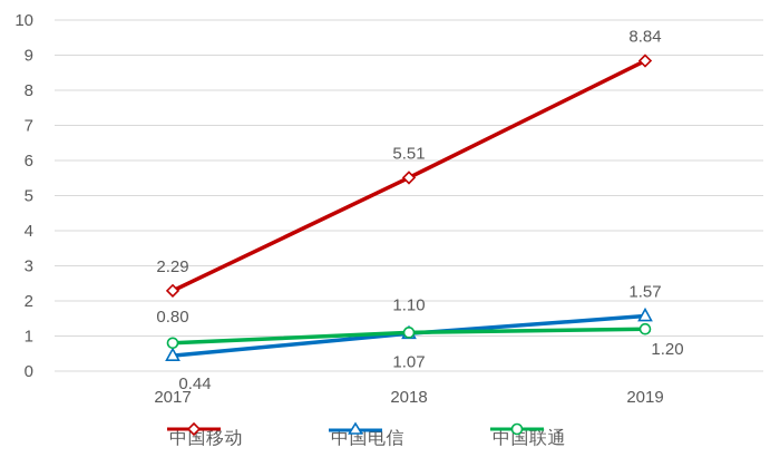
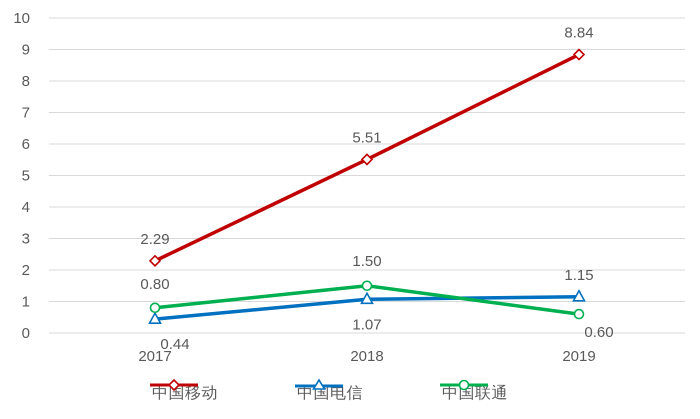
中国联通/2018: 1.10 -> 1.50
中国电信/2019: 1.57 -> 1.15
中国联通/2019: 1.20 -> 0.60
